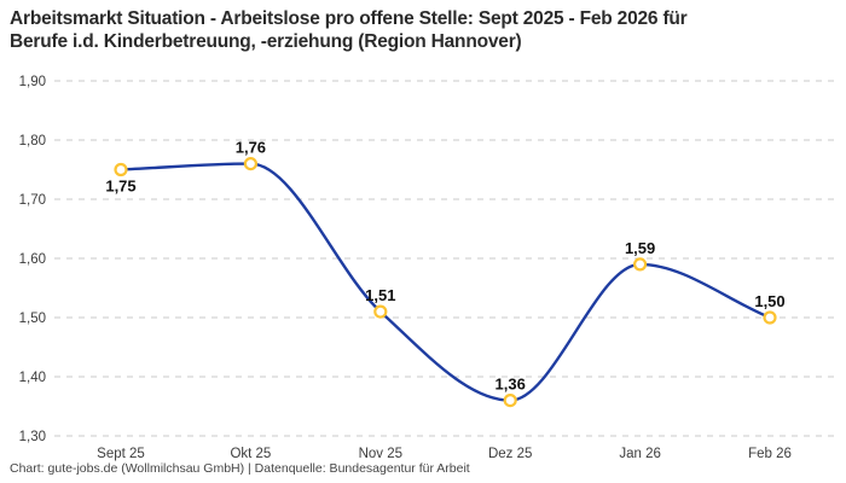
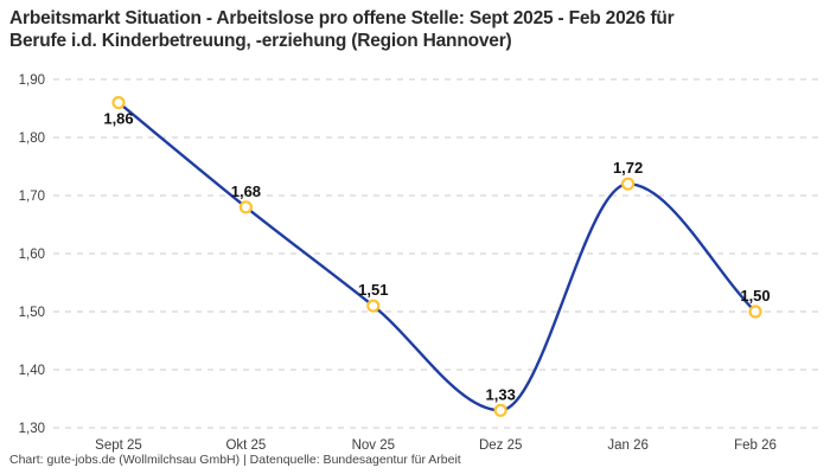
Sept 25: 1,75 -> 1,86
Okt 25: 1,76 -> 1,68
Dez 25: 1,36 -> 1,33
Jan 26: 1,59 -> 1,72
